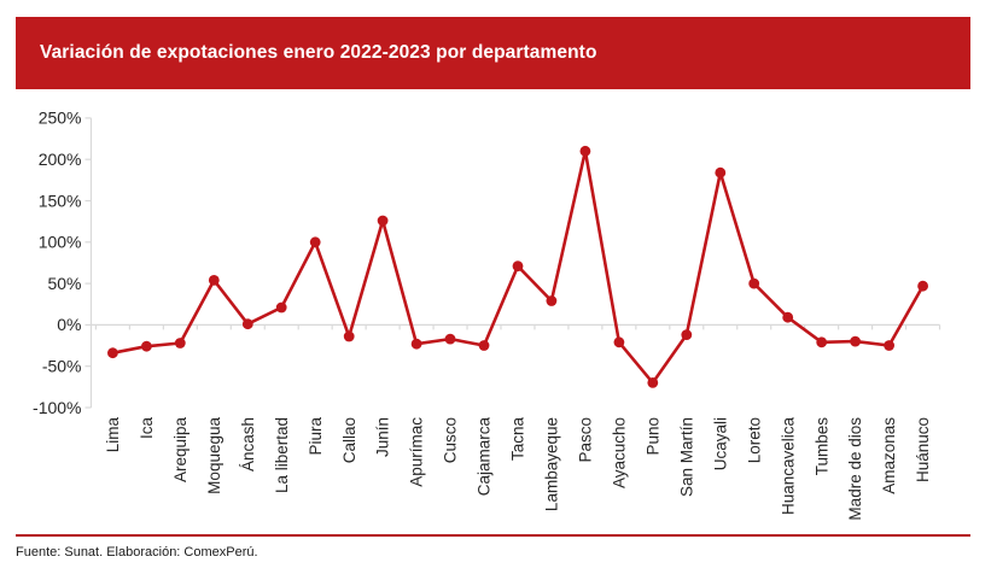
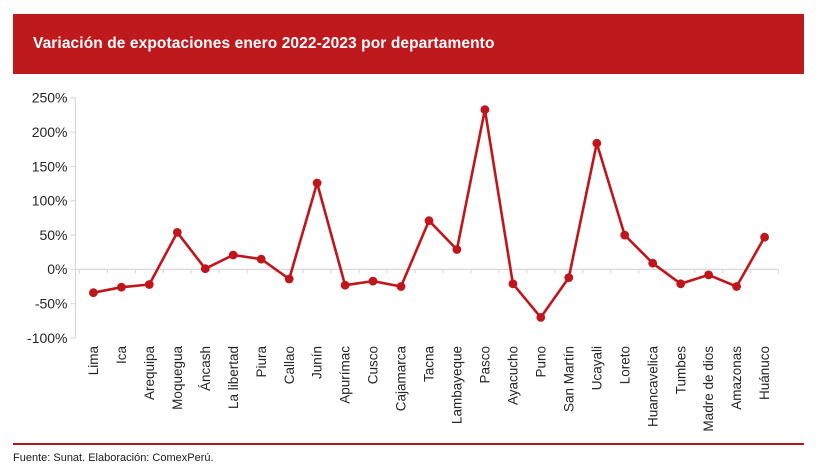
Piura: 100% -> 20%
Pasco: 210% -> 230%
Madre de dios: -20% -> -10%
